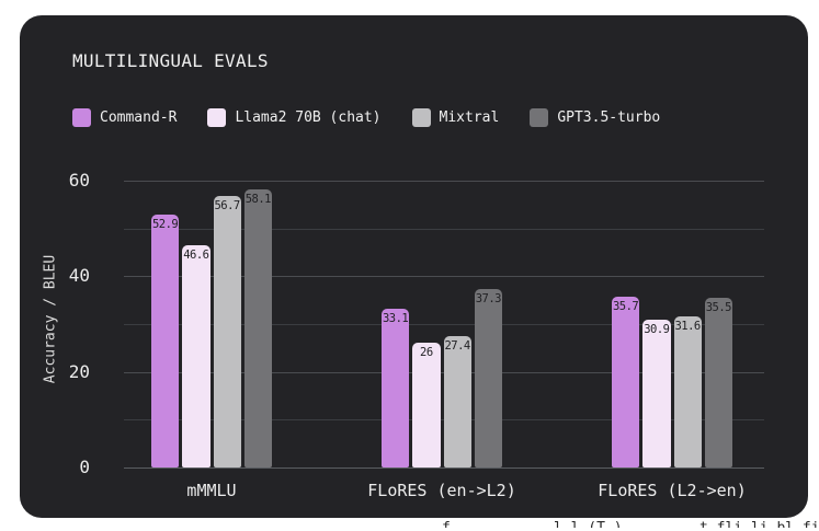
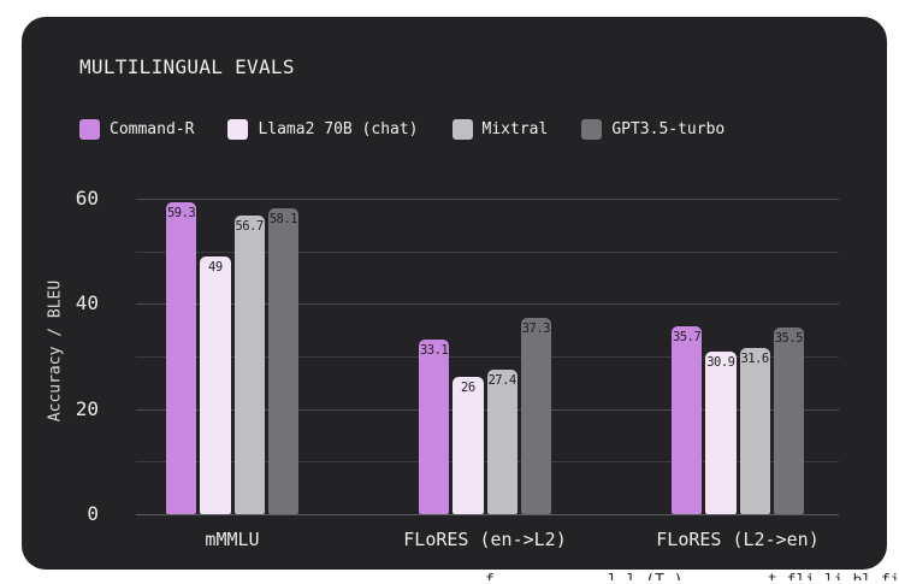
Command-R/mMMLU: 52.9 -> 59.3
Llama2 70B (chat)/mMMLU: 46.6 -> 49
